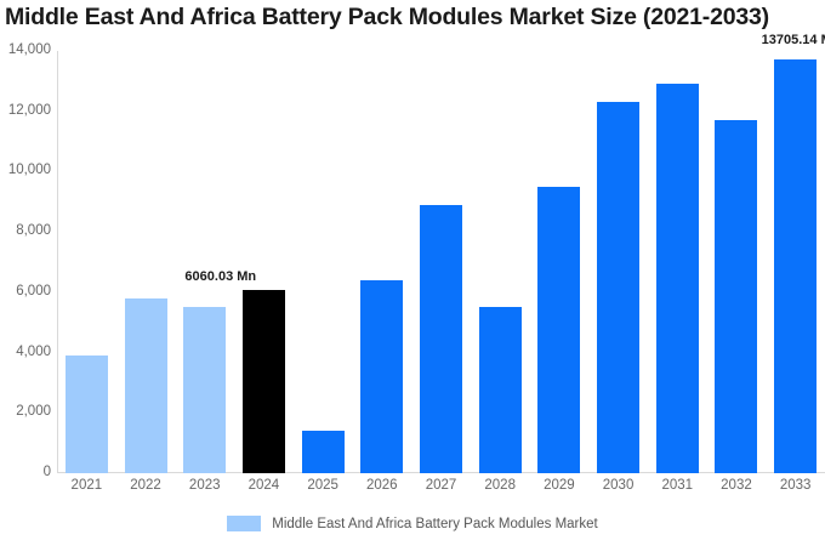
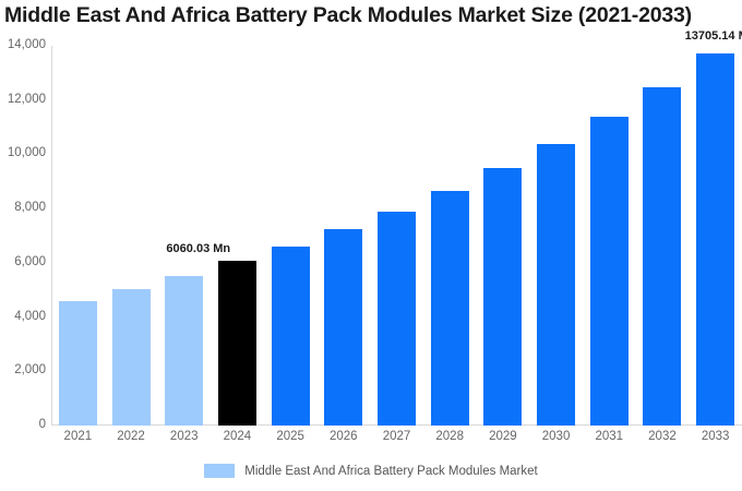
2021: 3900 -> 4600
2022: 5800 -> 5000
2025: 1400 -> 6600
2026: 6400 -> 7200
2027: 8900 -> 7900
2028: 5500 -> 8600
2030: 12300 -> 10400
2031: 12900 -> 11400
2032: 11700 -> 12500
